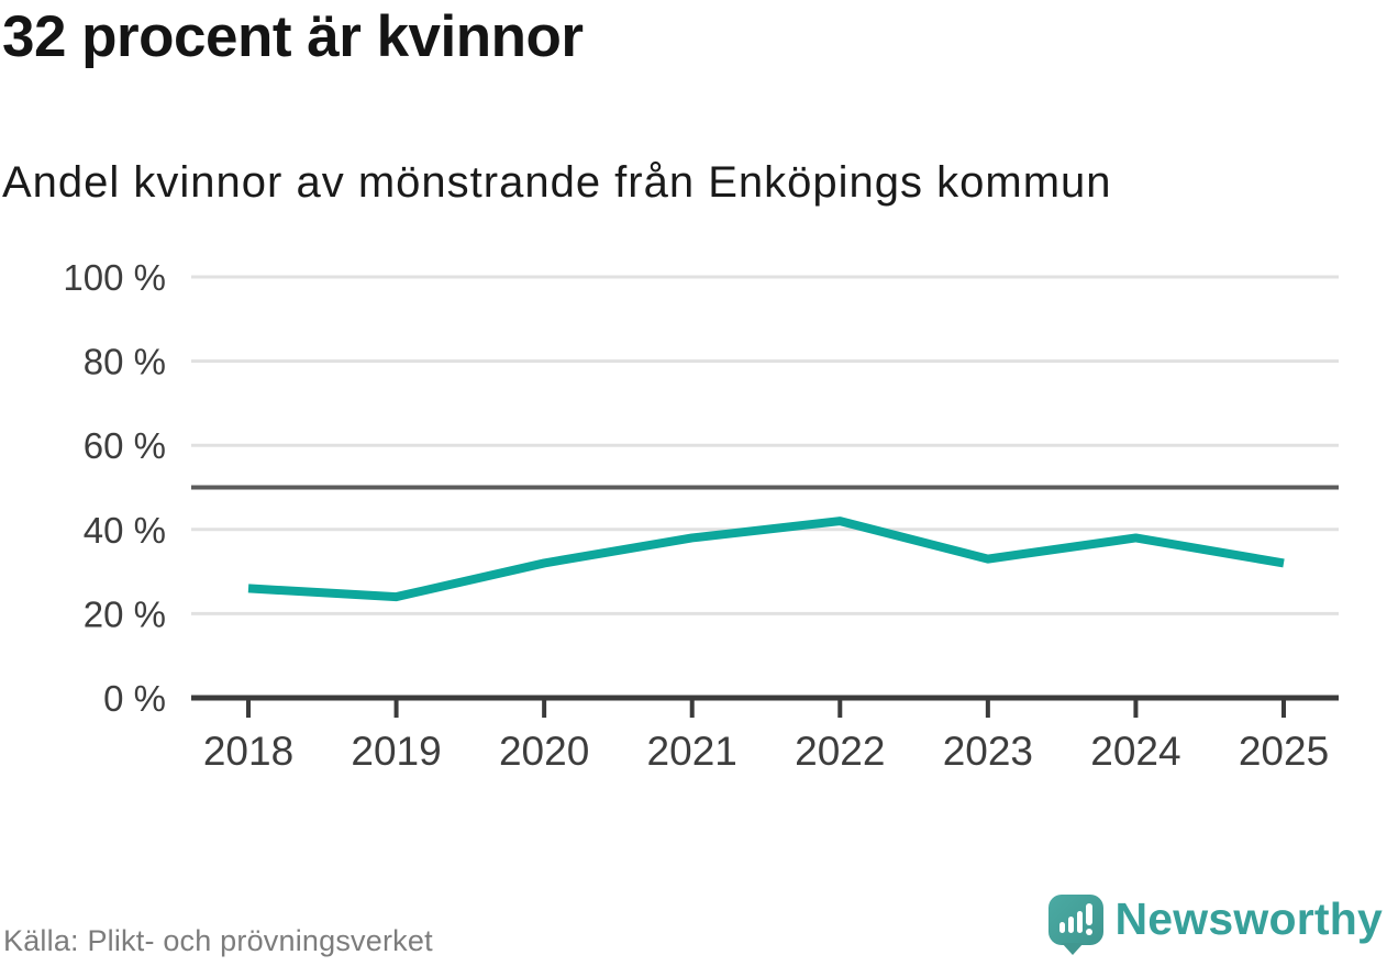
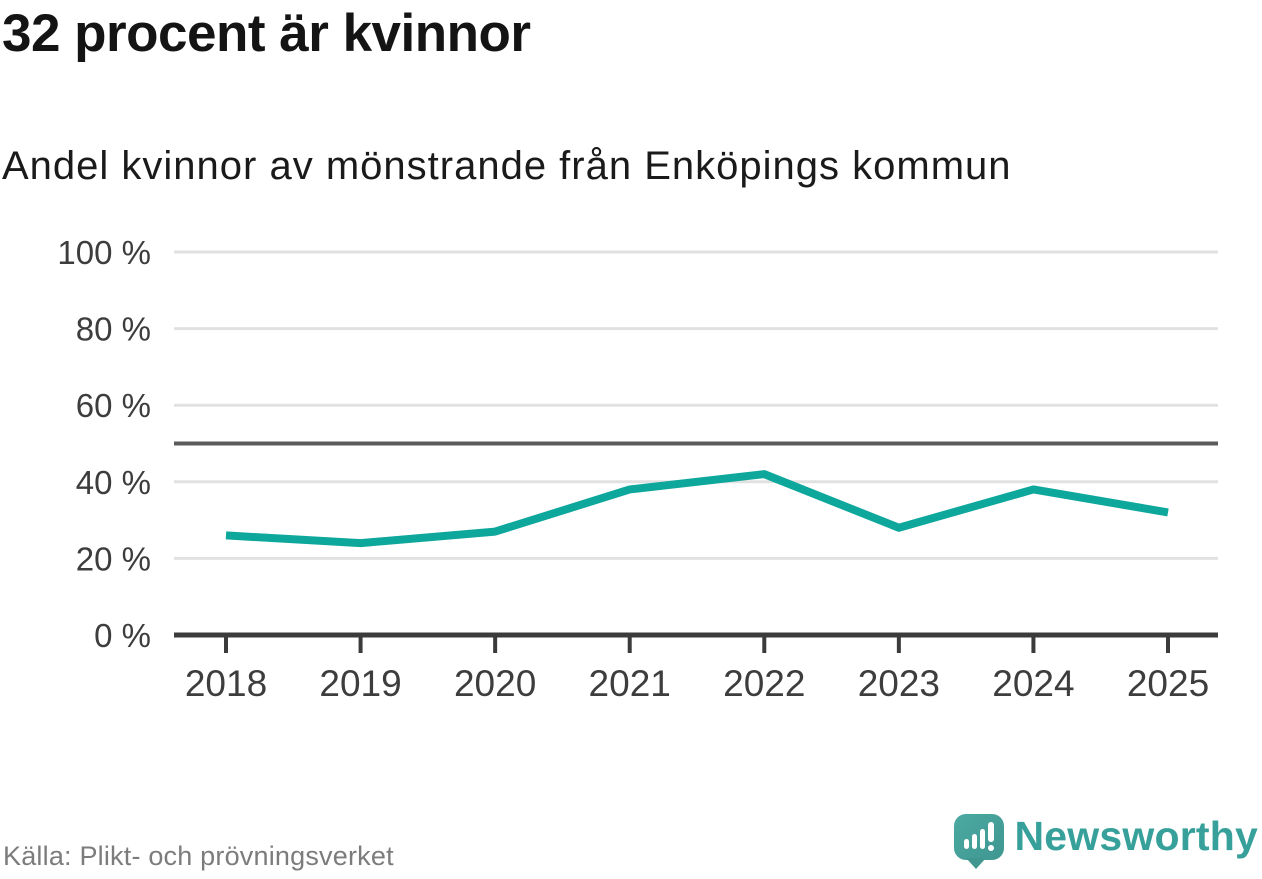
2020: 32% -> 27%
2023: 33% -> 28%
